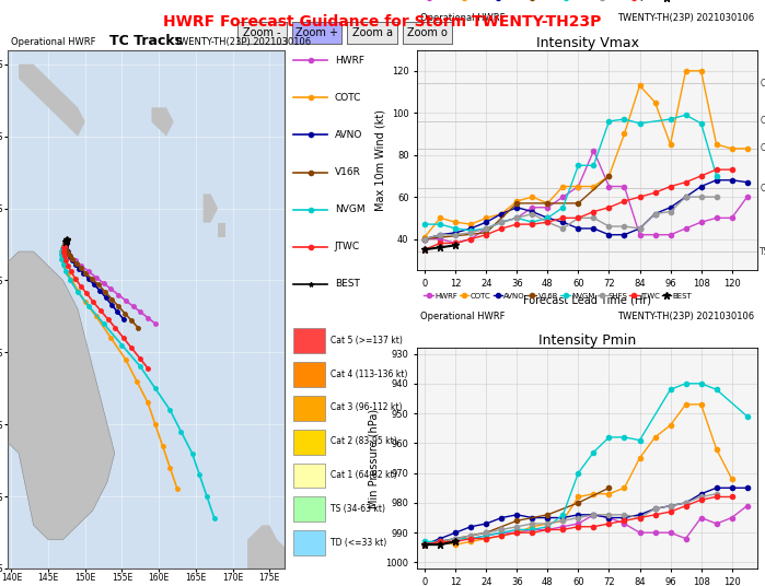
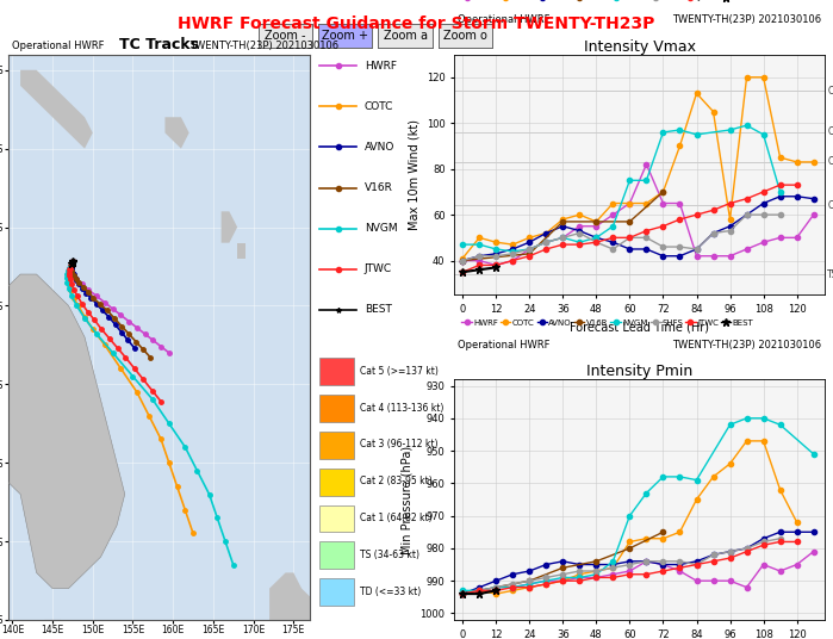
Intensity Vmax/COTC/96: 85 -> 58
